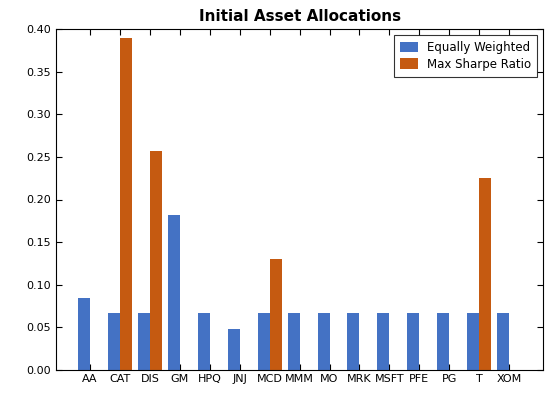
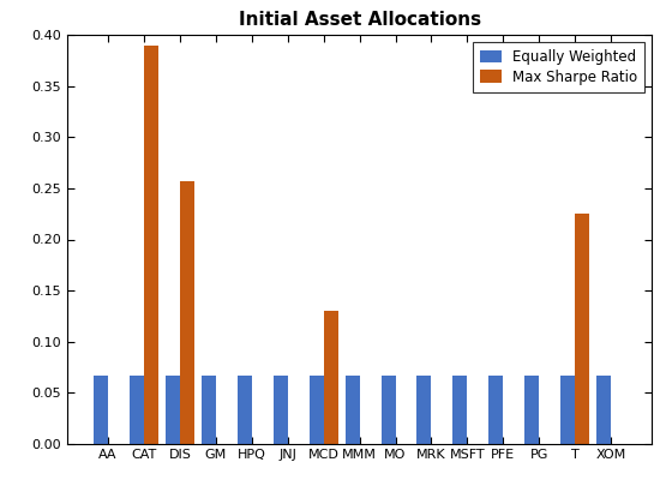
Equally Weighted/AA: 0.084 -> 0.067
Equally Weighted/GM: 0.182 -> 0.067
Equally Weighted/JNJ: 0.048 -> 0.067
